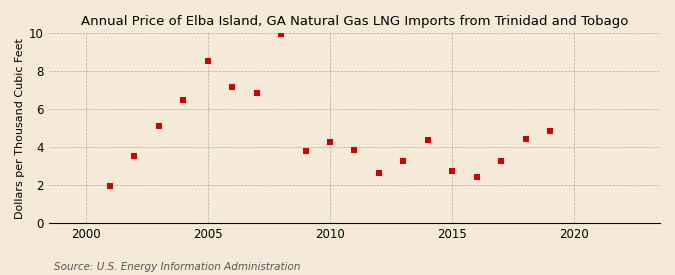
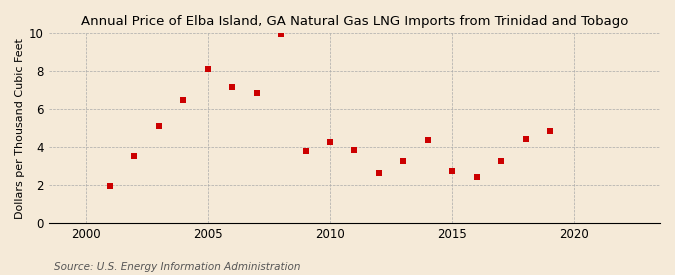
2005: 8.5 -> 8.1
